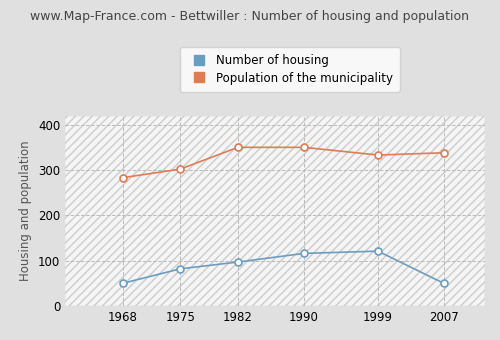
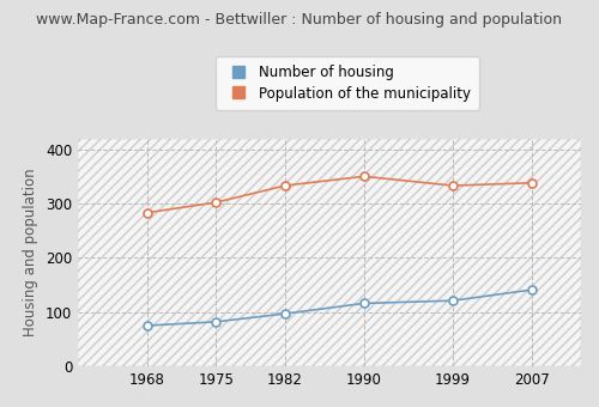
Number of housing/1968: 50 -> 75
Population of the municipality/1982: 350 -> 333
Number of housing/2007: 50 -> 141
